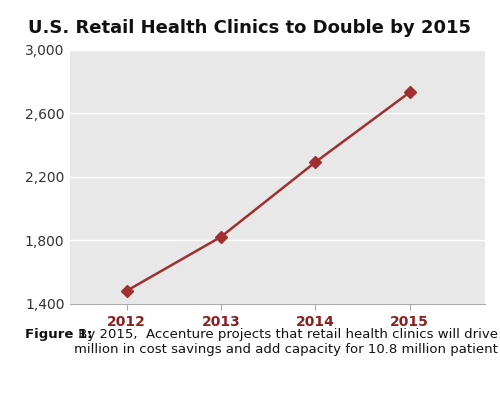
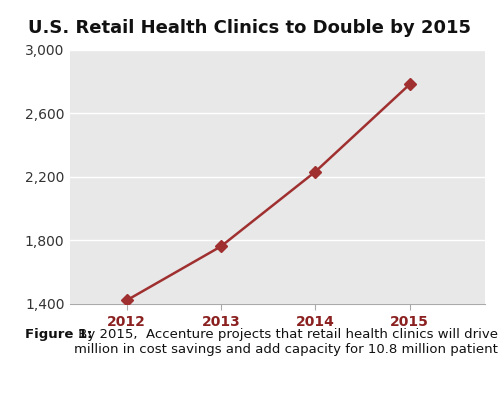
2012: 1,480 -> 1,420
2013: 1,820 -> 1,760
2014: 2,290 -> 2,230
2015: 2,730 -> 2,780
